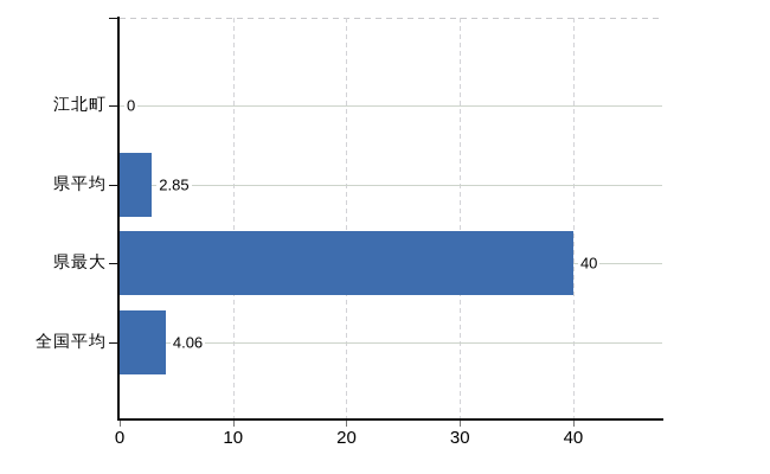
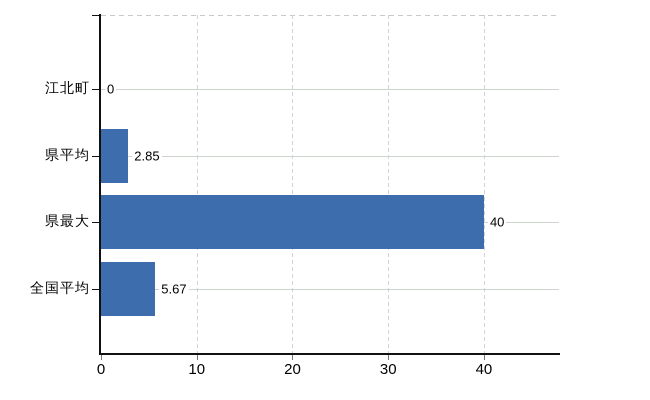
全国平均: 4.06 -> 5.67
